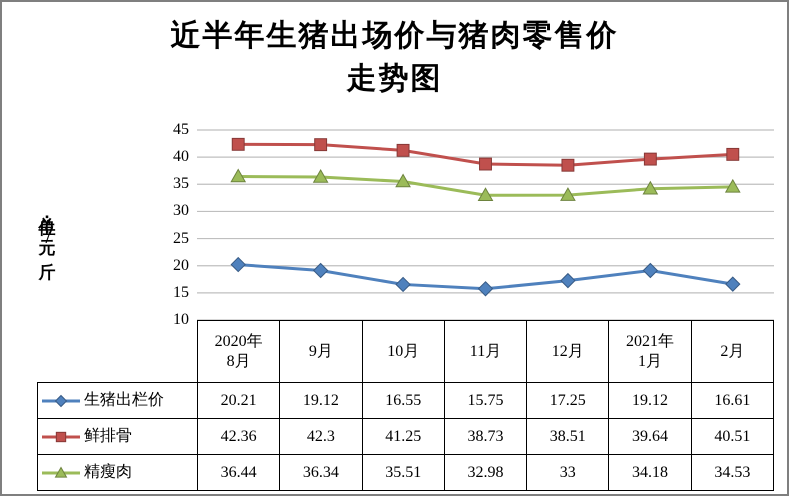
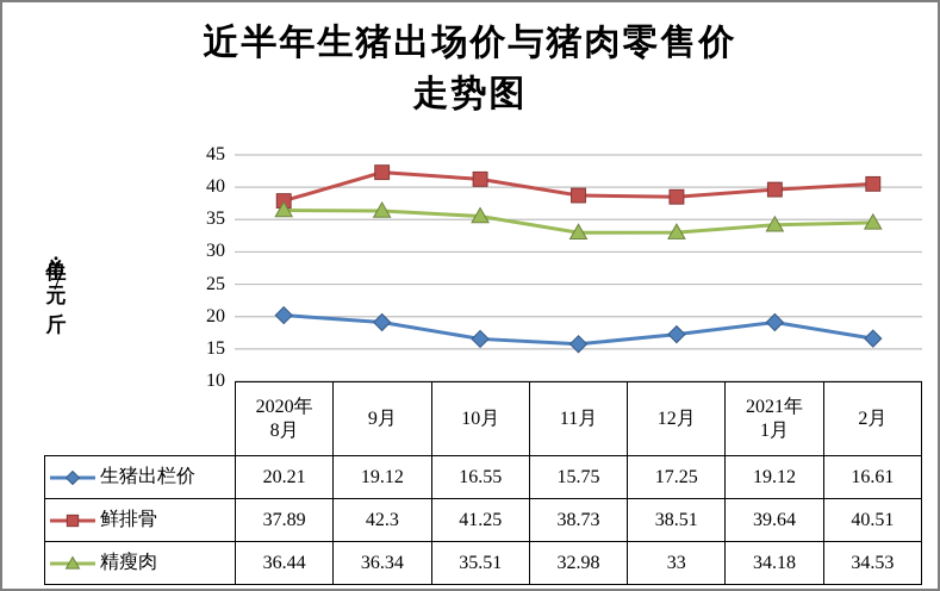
鲜排骨/2020年 8月: 42.36 -> 37.89
